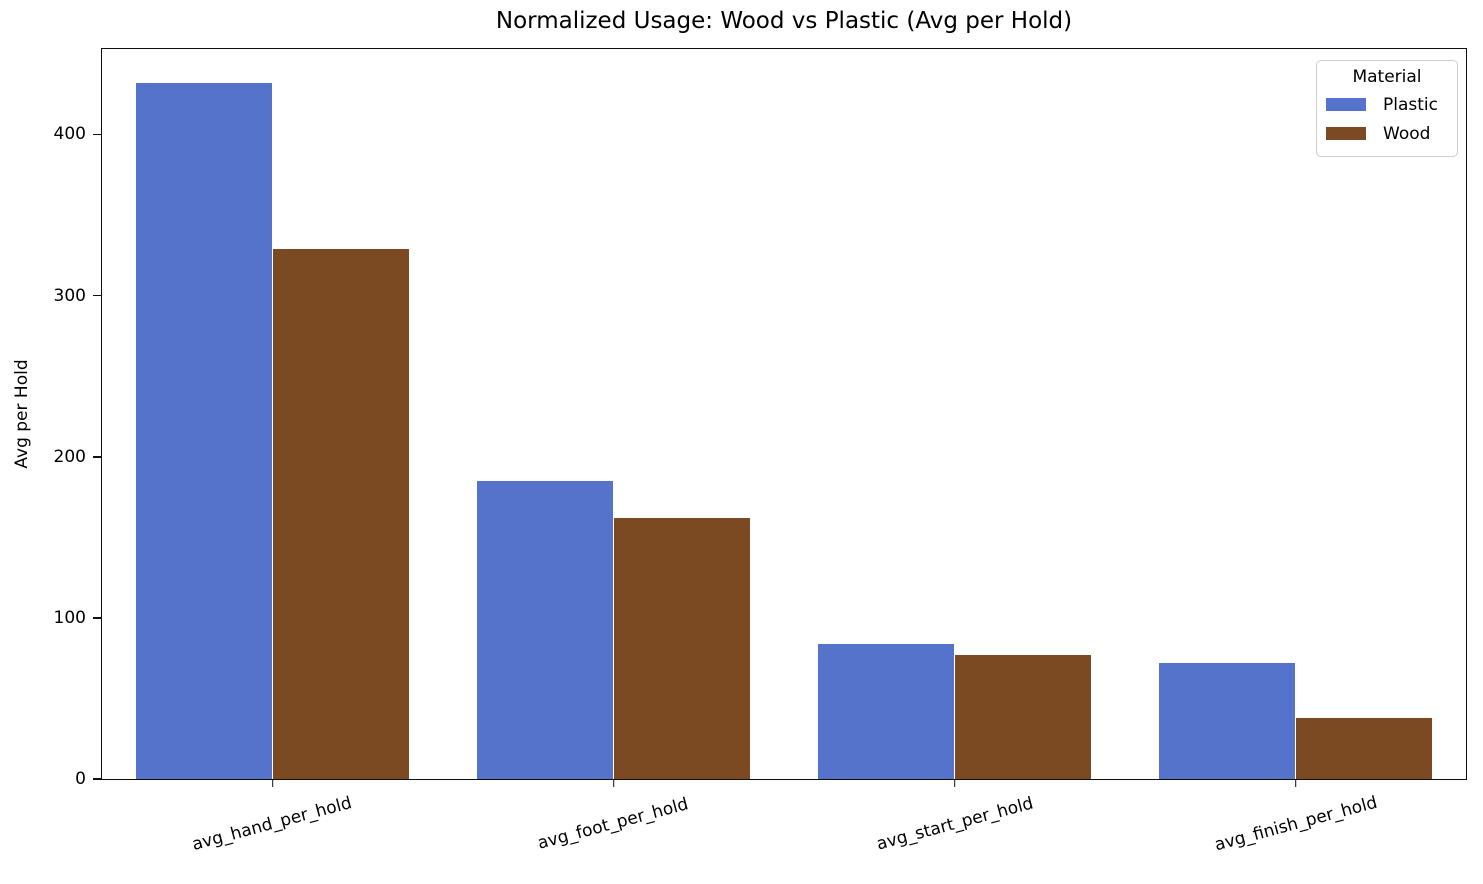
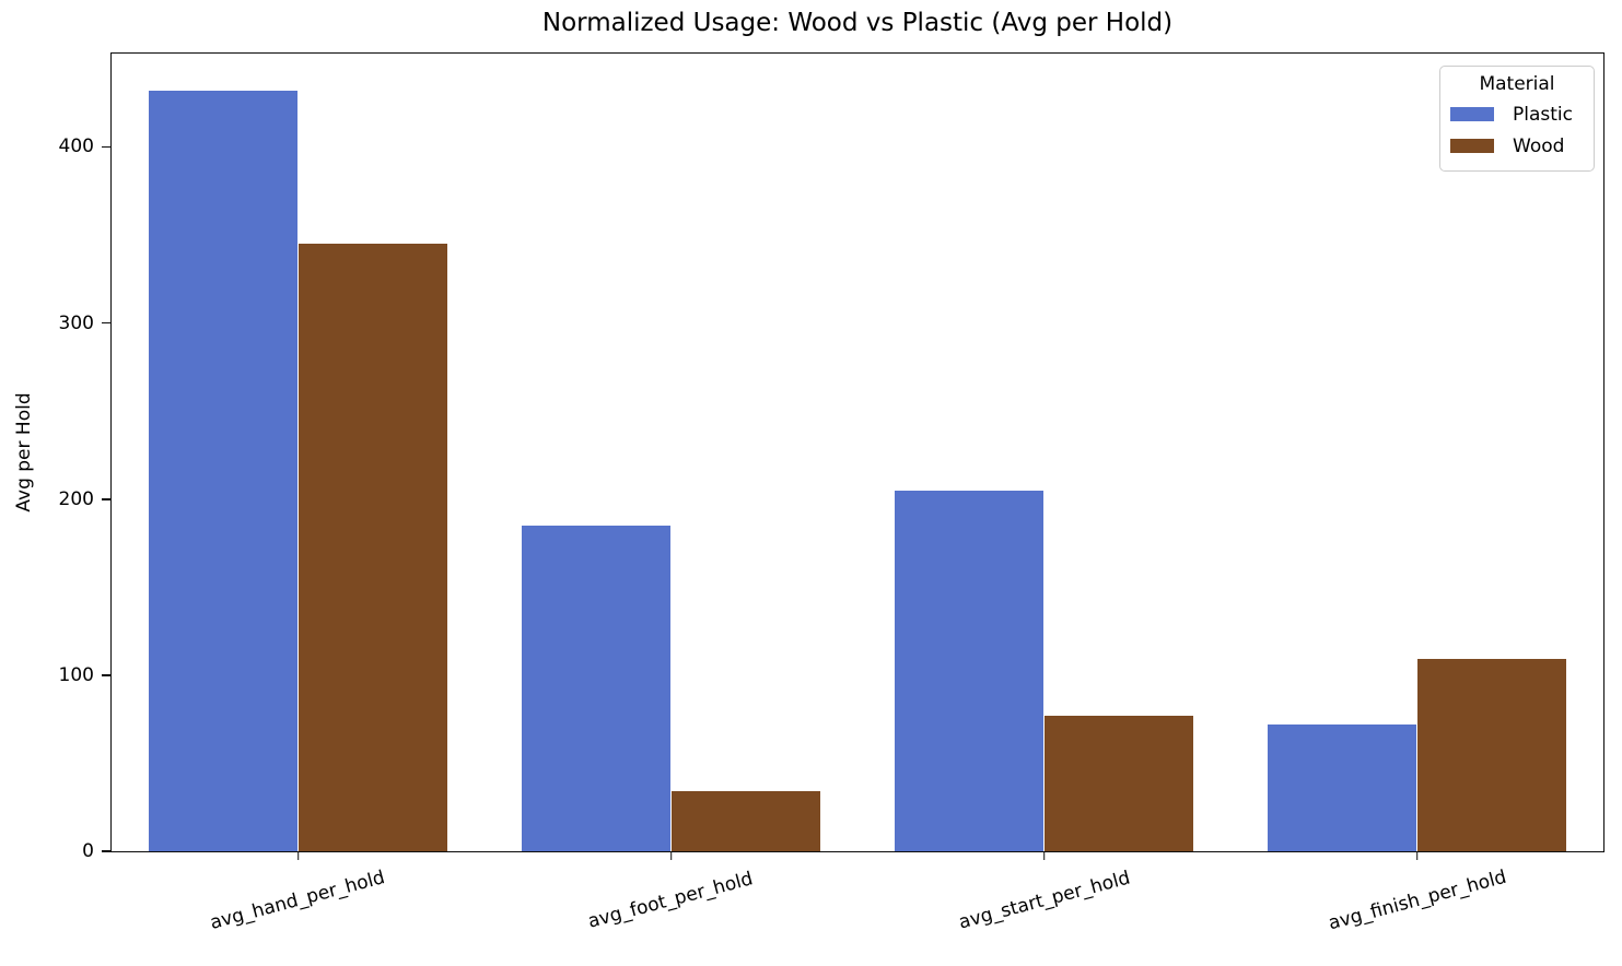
Wood/avg_hand_per_hold: 329 -> 345
Wood/avg_foot_per_hold: 162 -> 34
Plastic/avg_start_per_hold: 84 -> 205
Wood/avg_finish_per_hold: 38 -> 109
